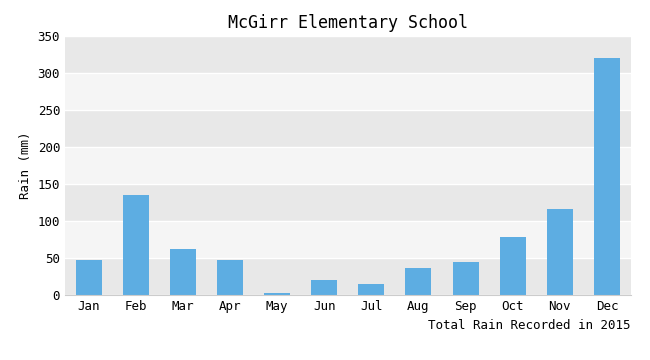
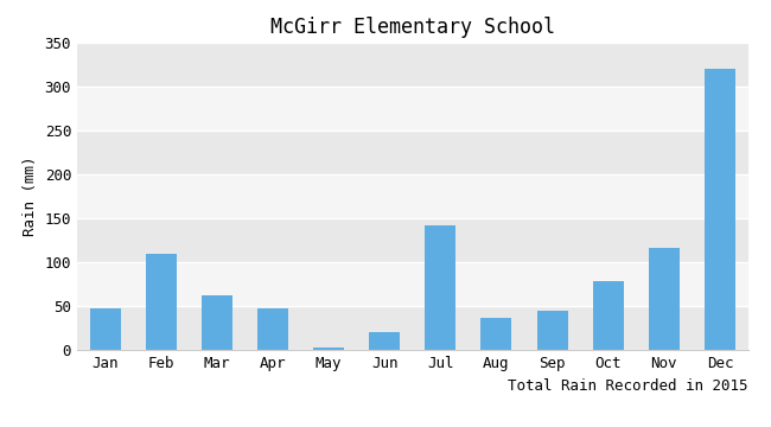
Feb: 135 -> 110
Jul: 15 -> 142
